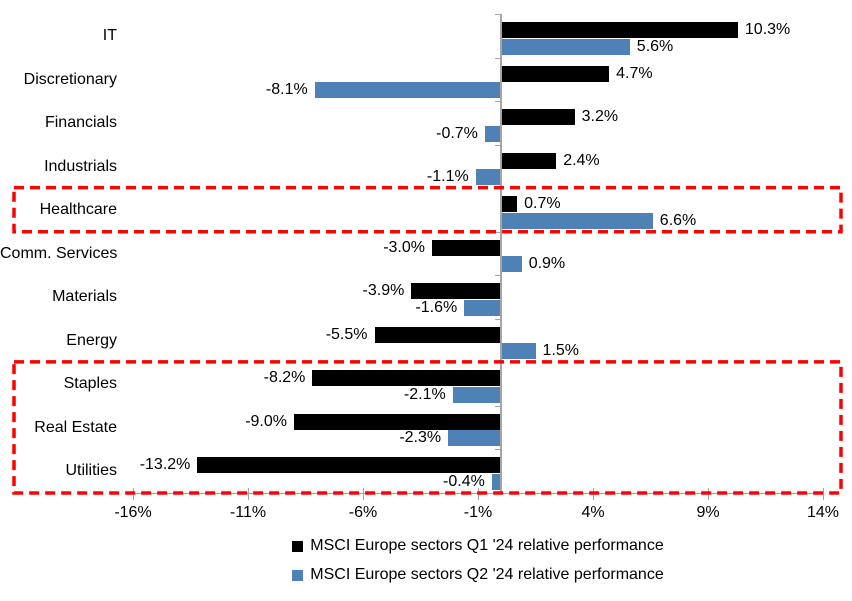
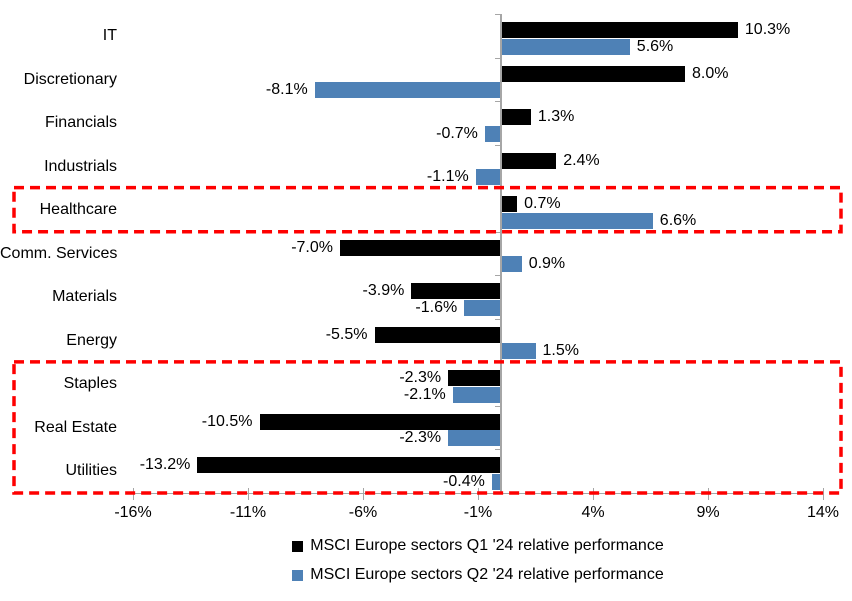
MSCI Europe sectors Q1 '24 relative performance/Discretionary: 4.7% -> 8.0%
MSCI Europe sectors Q1 '24 relative performance/Financials: 3.2% -> 1.3%
MSCI Europe sectors Q1 '24 relative performance/Comm. Services: -3.0% -> -7.0%
MSCI Europe sectors Q1 '24 relative performance/Staples: -8.2% -> -2.3%
MSCI Europe sectors Q1 '24 relative performance/Real Estate: -9.0% -> -10.5%
